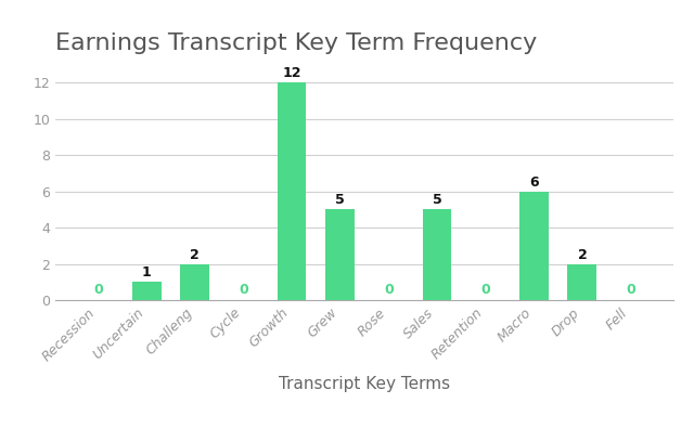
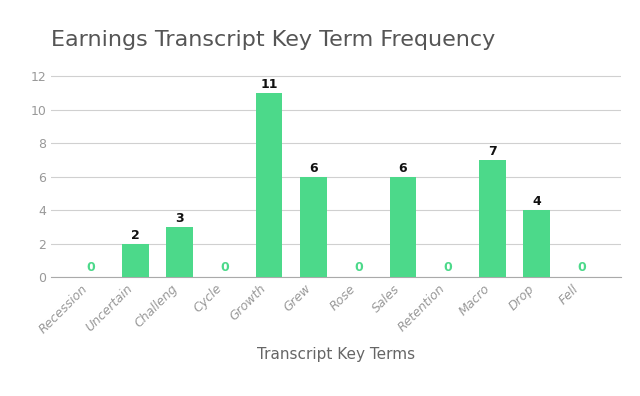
Uncertain: 1 -> 2
Challeng: 2 -> 3
Growth: 12 -> 11
Grew: 5 -> 6
Sales: 5 -> 6
Macro: 6 -> 7
Drop: 2 -> 4
